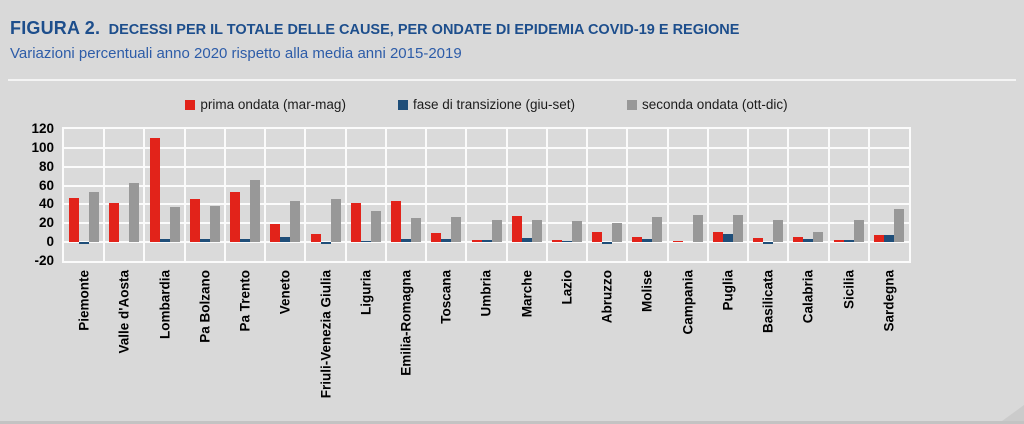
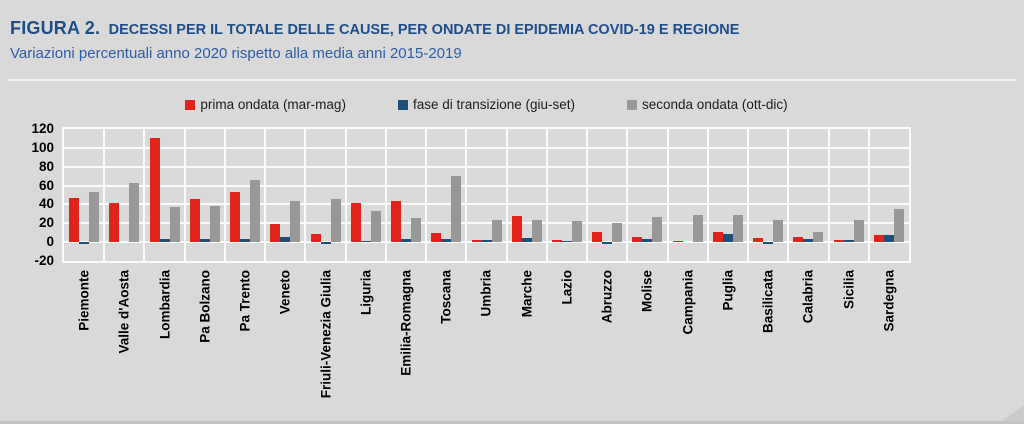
seconda ondata (ott-dic)/Toscana: 30 -> 70
